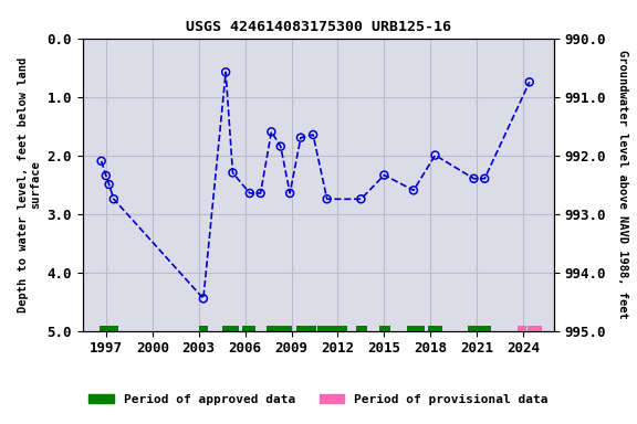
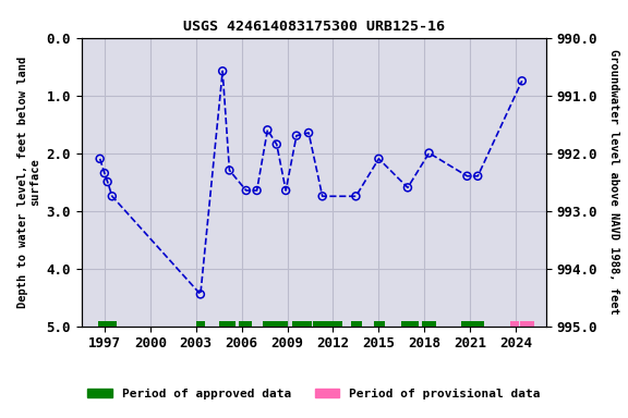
2015: 2.34 -> 2.10
